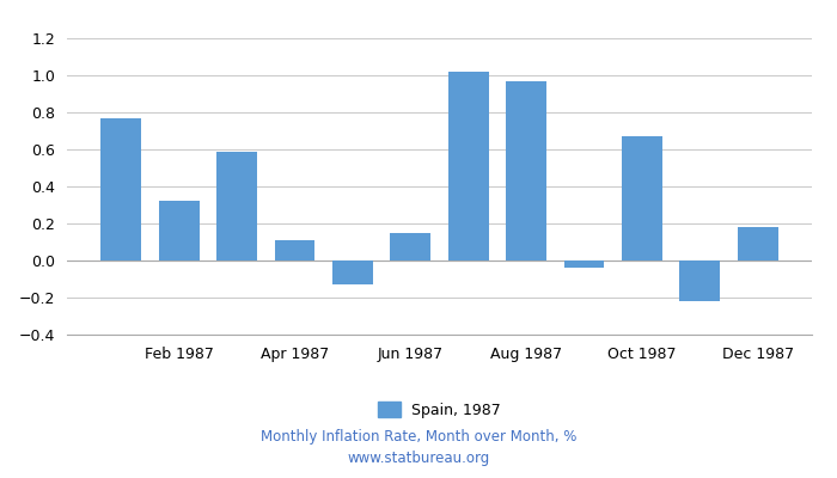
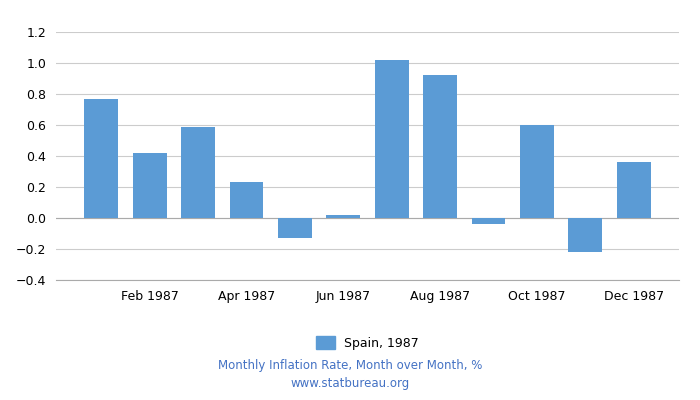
Feb 1987: 0.32 -> 0.42
Apr 1987: 0.11 -> 0.23
Jun 1987: 0.15 -> 0.02
Aug 1987: 0.97 -> 0.92
Oct 1987: 0.67 -> 0.60
Dec 1987: 0.18 -> 0.36
